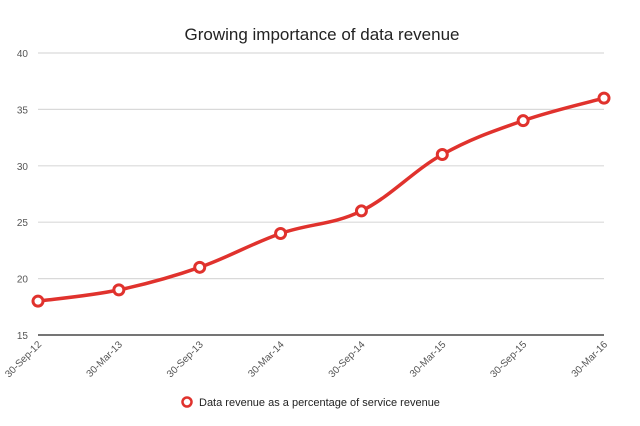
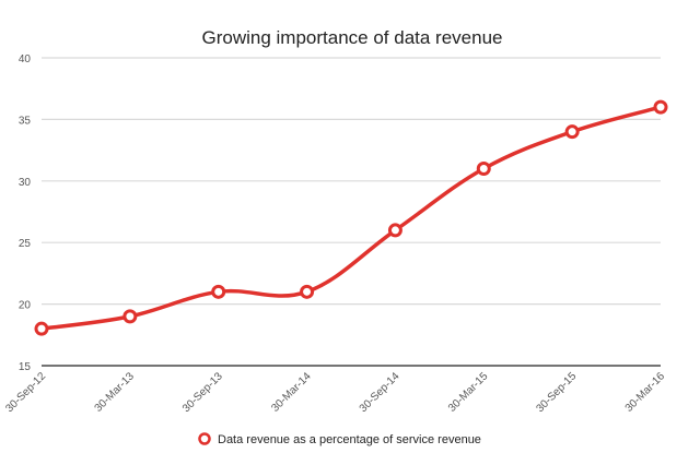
30-Mar-14: 24 -> 21
